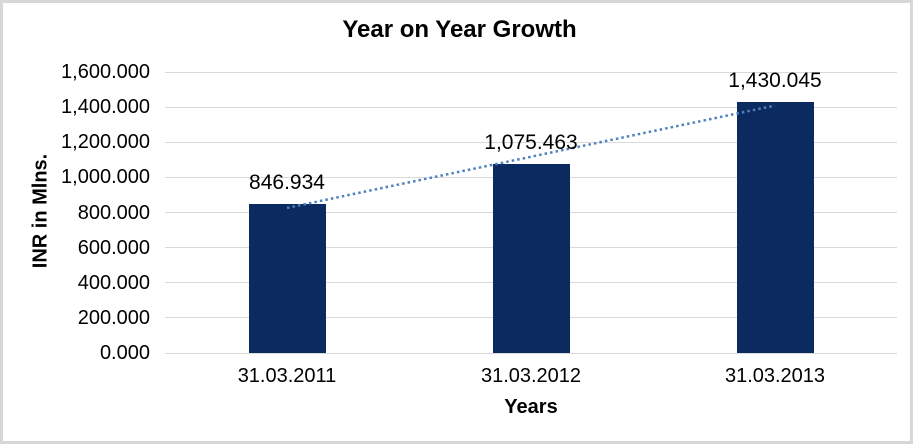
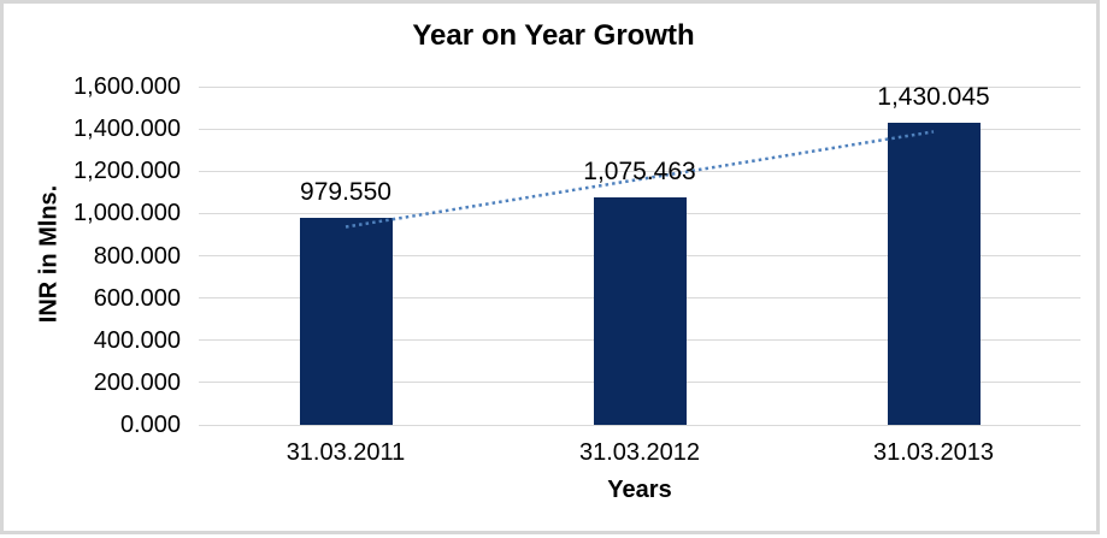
31.03.2011: 846.934 -> 979.550
